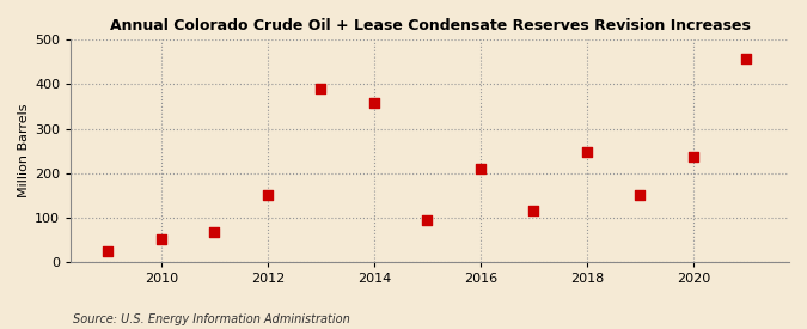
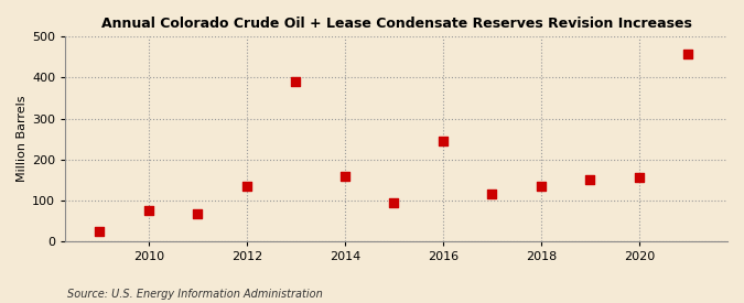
2010: 50 -> 75
2012: 150 -> 135
2014: 357 -> 160
2016: 210 -> 245
2018: 249 -> 135
2020: 238 -> 155
